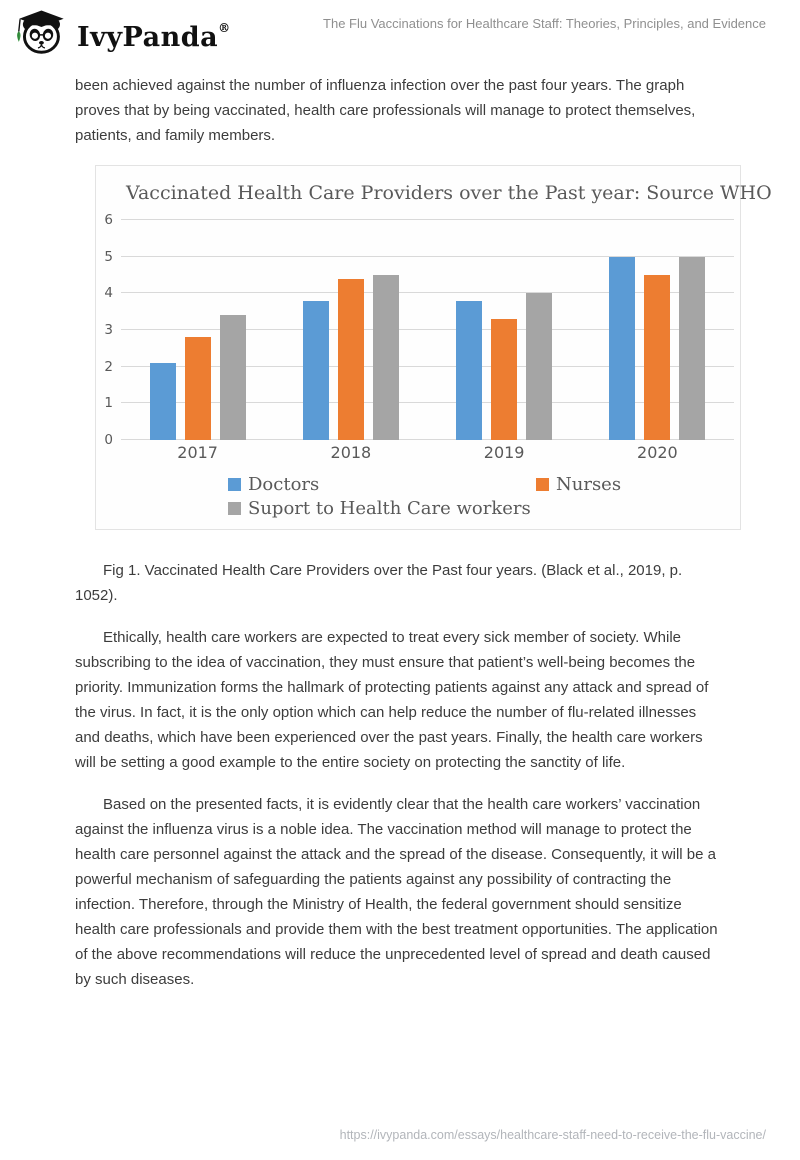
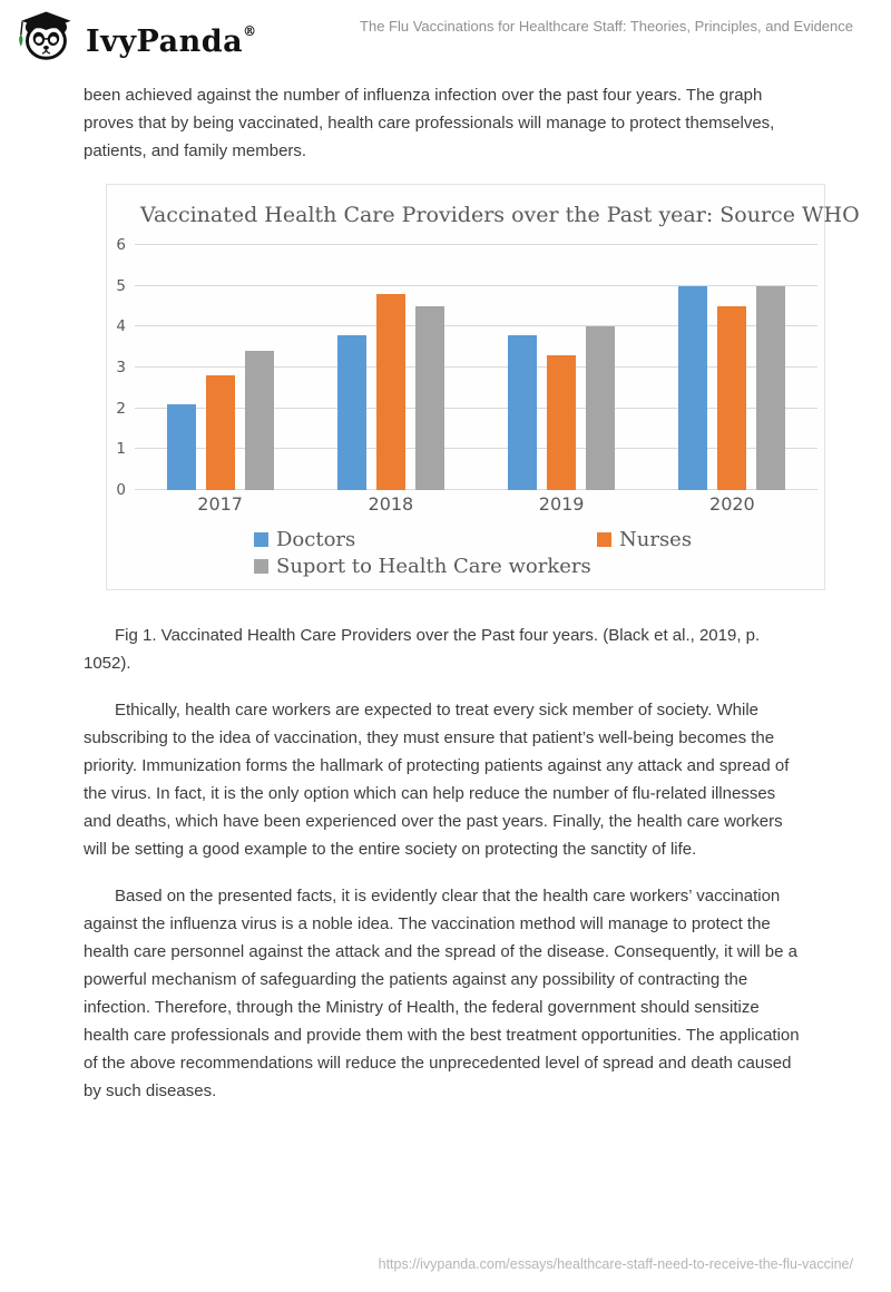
Nurses/2018: 4.4 -> 4.8
